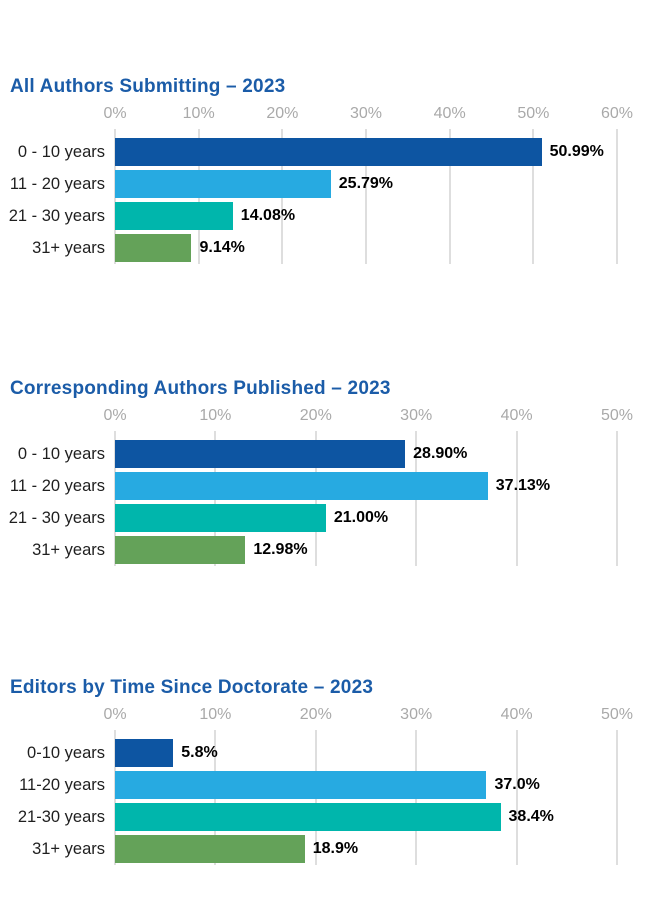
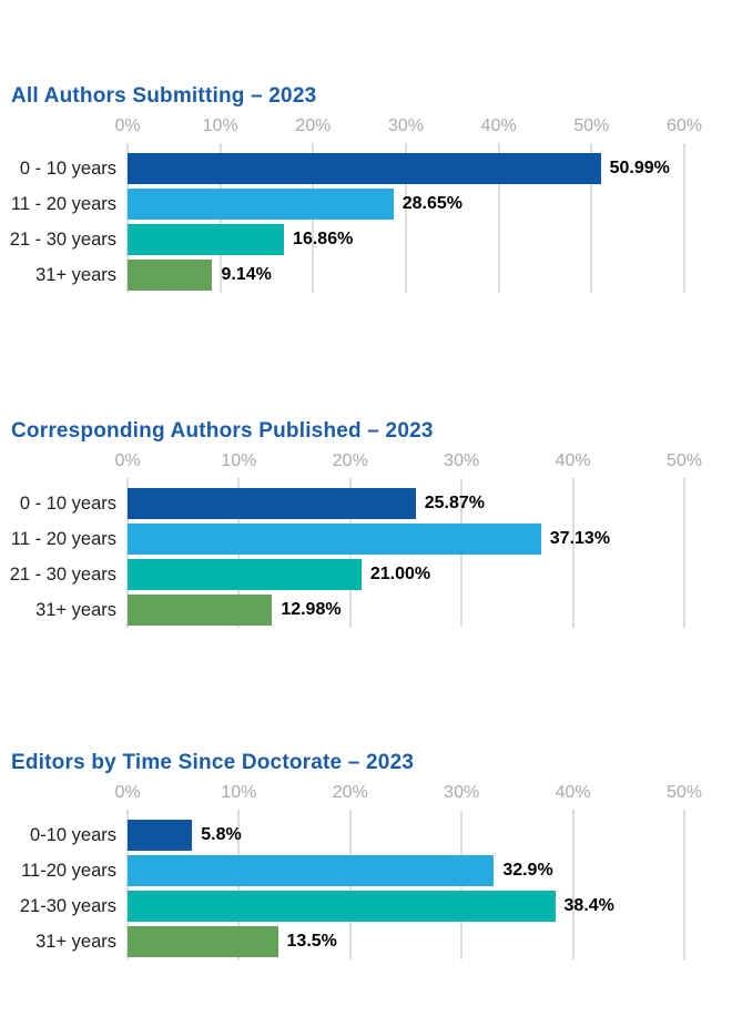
All Authors Submitting – 2023/11 - 20 years: 25.79% -> 28.65%
All Authors Submitting – 2023/21 - 30 years: 14.08% -> 16.86%
Corresponding Authors Published – 2023/0 - 10 years: 28.90% -> 25.87%
Editors by Time Since Doctorate – 2023/11-20 years: 37.0% -> 32.9%
Editors by Time Since Doctorate – 2023/31+ years: 18.9% -> 13.5%
